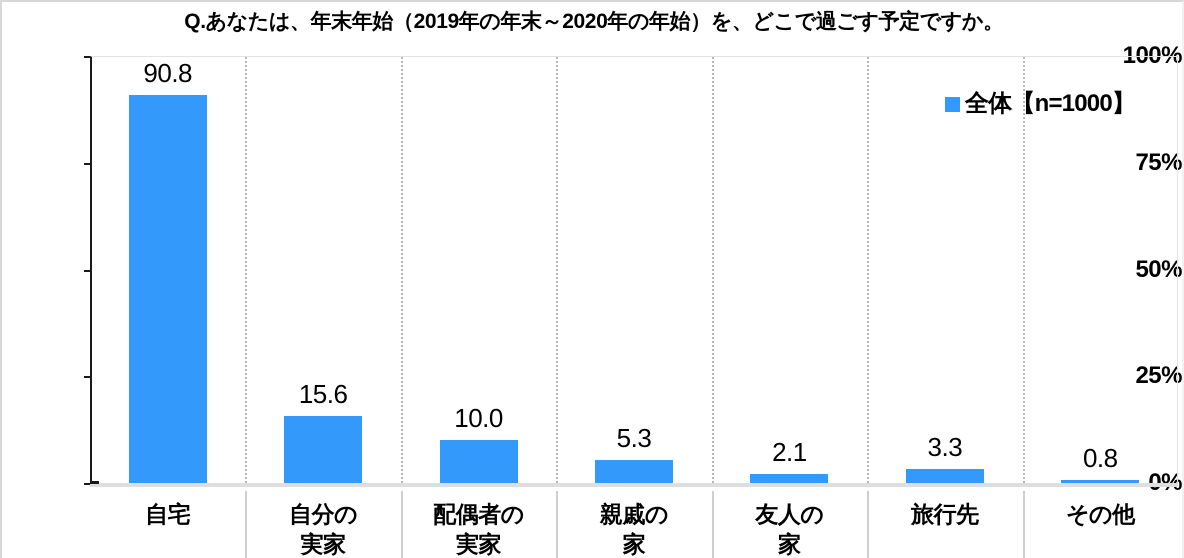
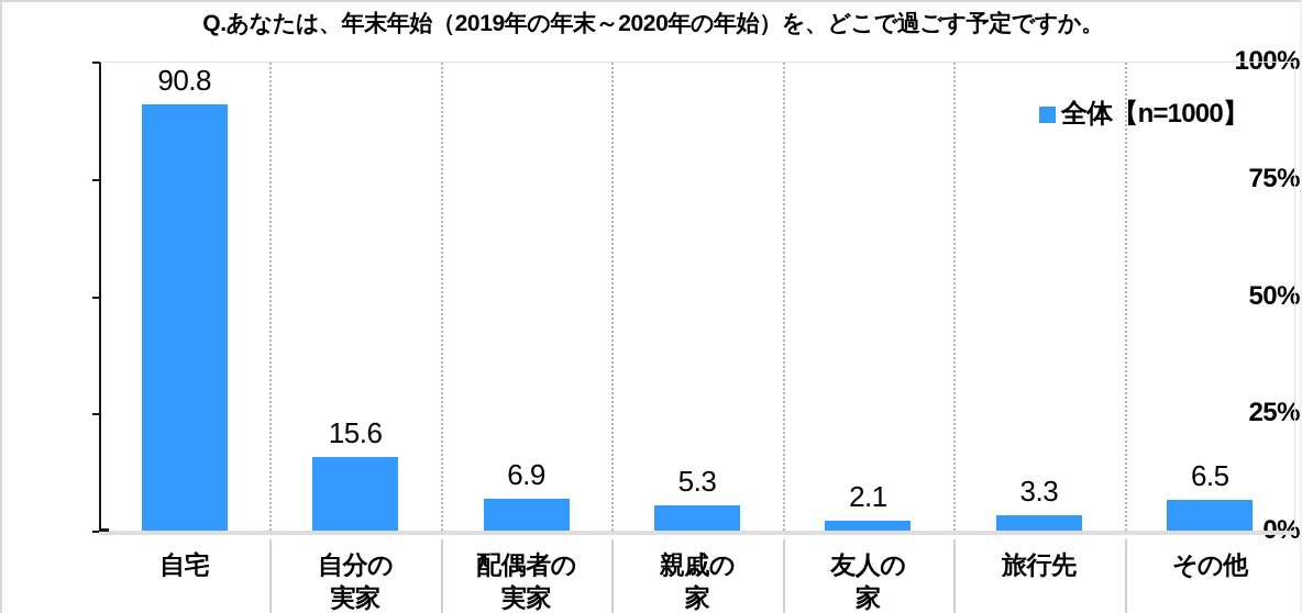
配偶者の 実家: 10.0 -> 6.9
その他: 0.8 -> 6.5
